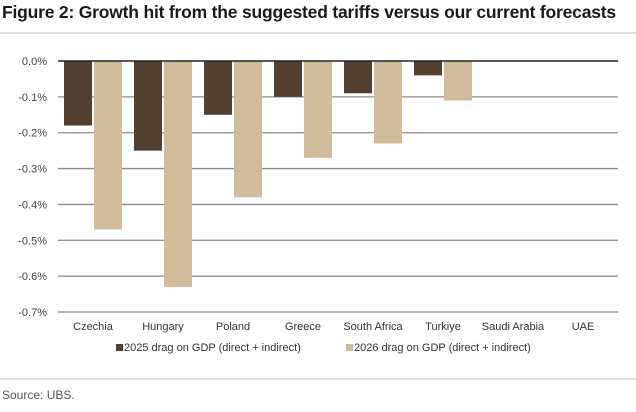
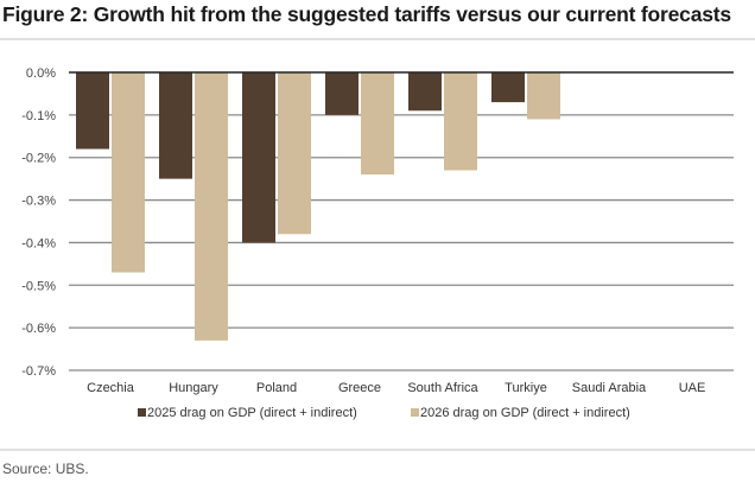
2025 drag on GDP (direct + indirect)/Poland: -0.15% -> -0.40%
2026 drag on GDP (direct + indirect)/Greece: -0.27% -> -0.24%
2025 drag on GDP (direct + indirect)/Turkiye: -0.04% -> -0.07%
